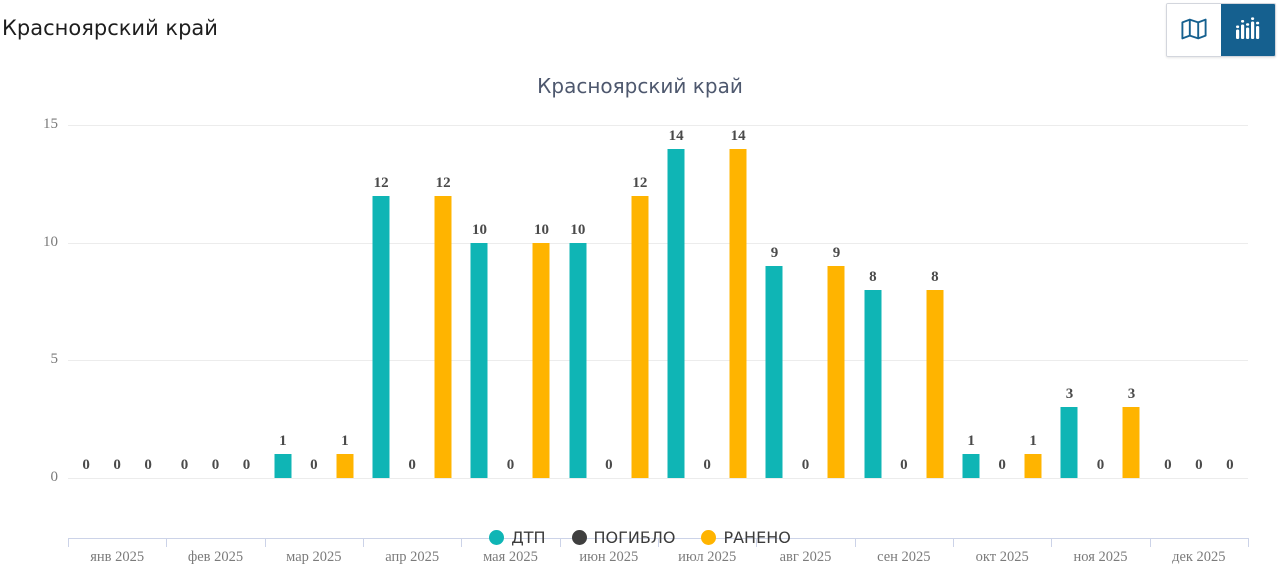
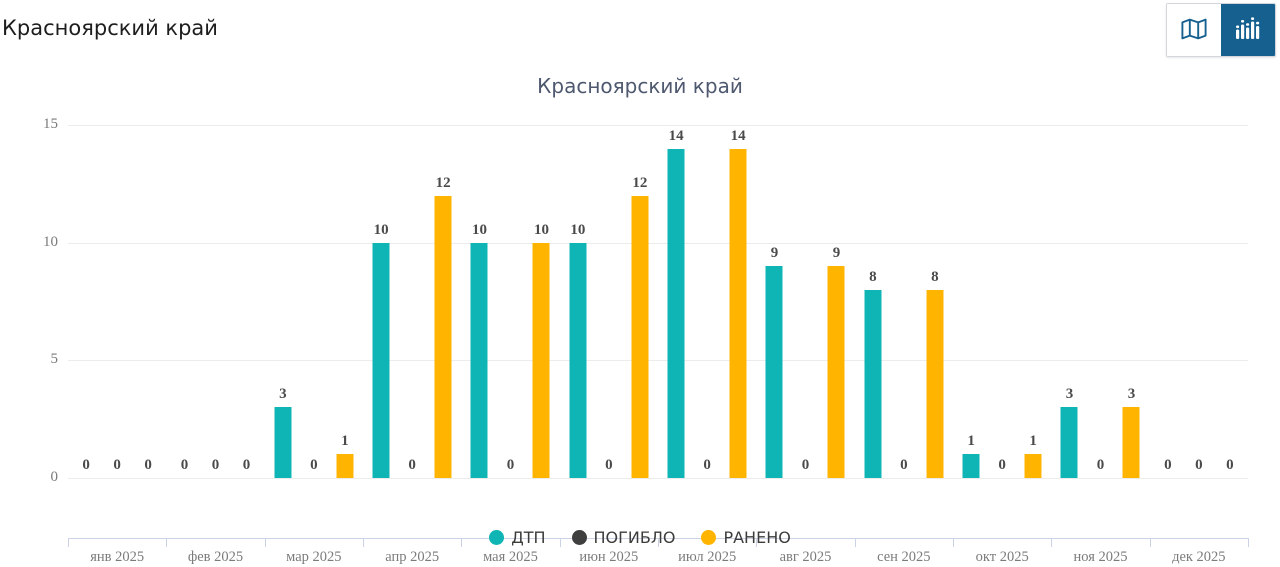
ДТП/мар 2025: 1 -> 3
ДТП/апр 2025: 12 -> 10
